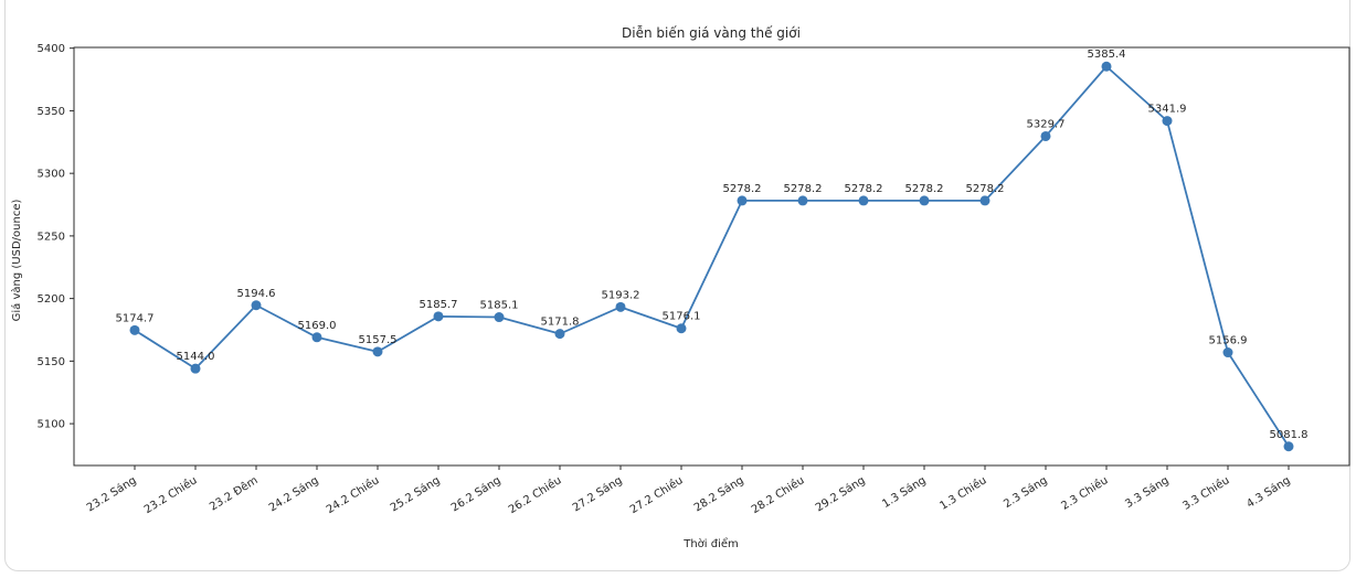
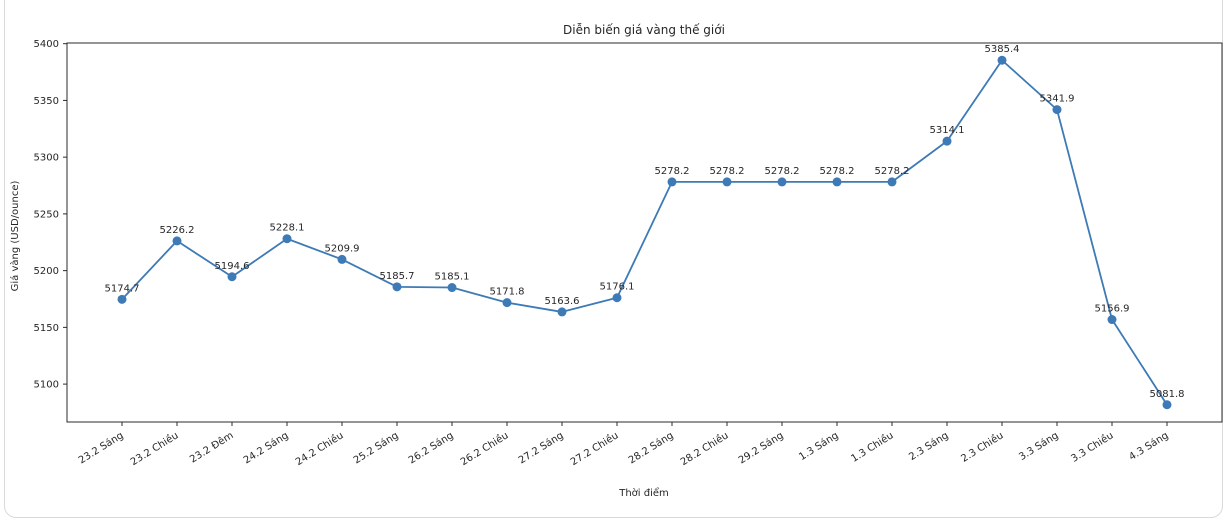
23.2 Chiều: 5144.0 -> 5226.2
24.2 Sáng: 5169.0 -> 5228.1
24.2 Chiều: 5157.5 -> 5209.9
27.2 Sáng: 5193.2 -> 5163.6
2.3 Sáng: 5329.7 -> 5314.1
